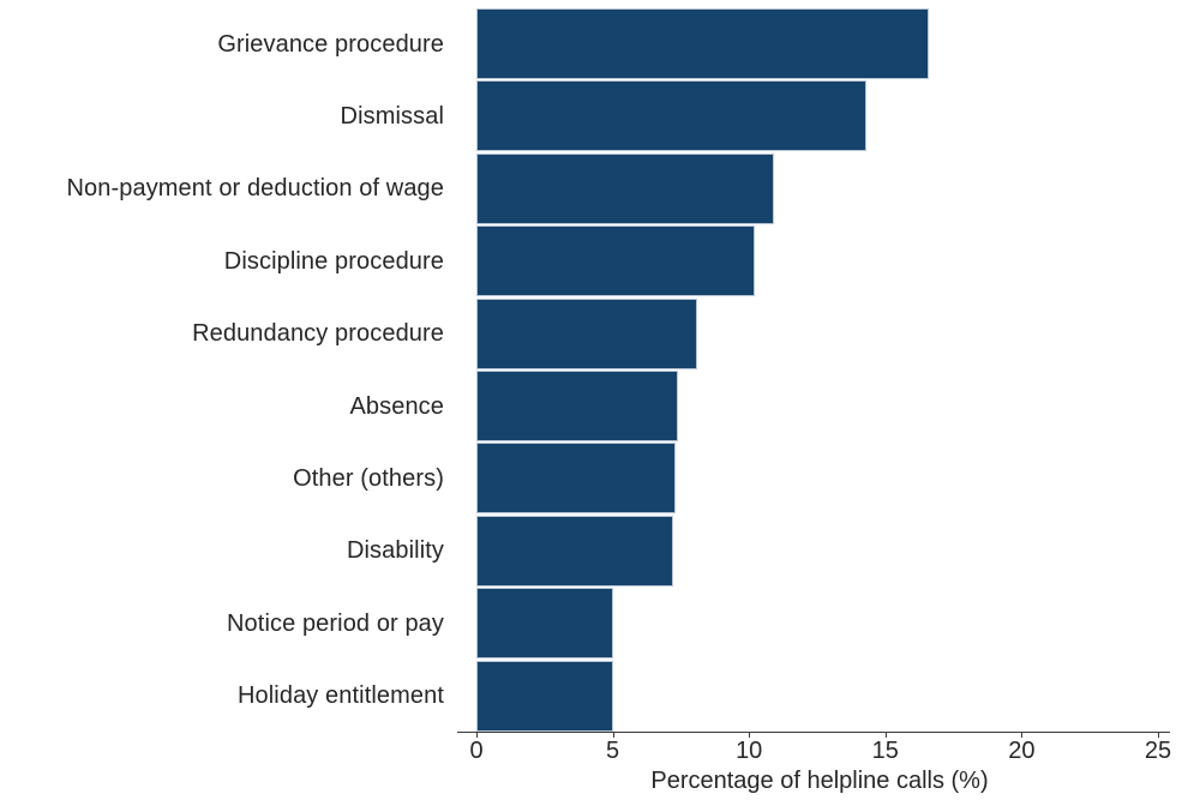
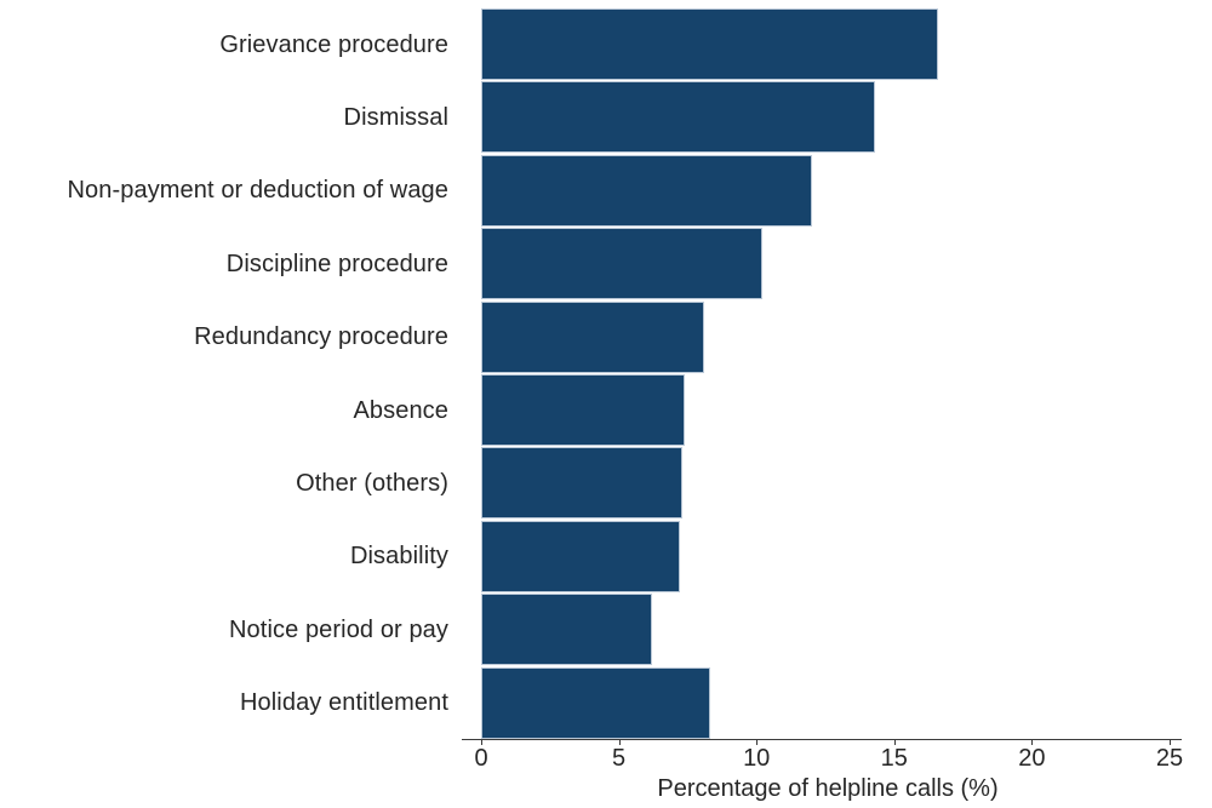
Non-payment or deduction of wage: 10.9 -> 12.0
Notice period or pay: 5.0 -> 6.2
Holiday entitlement: 5.0 -> 8.3
